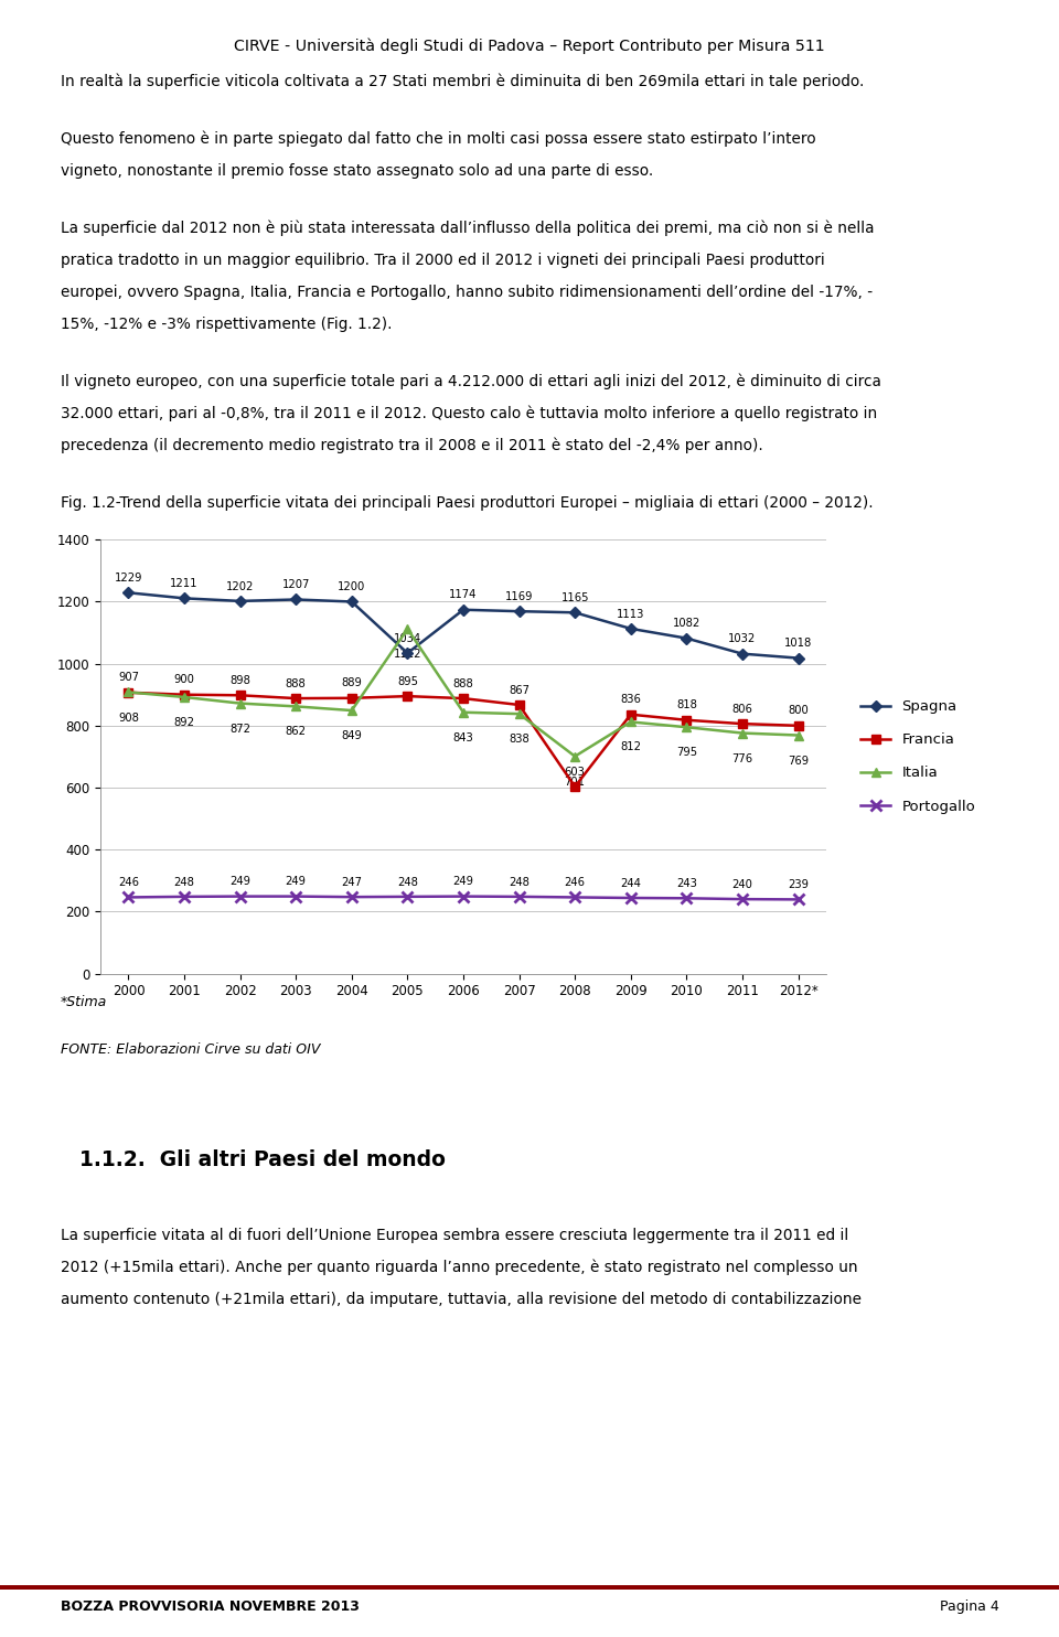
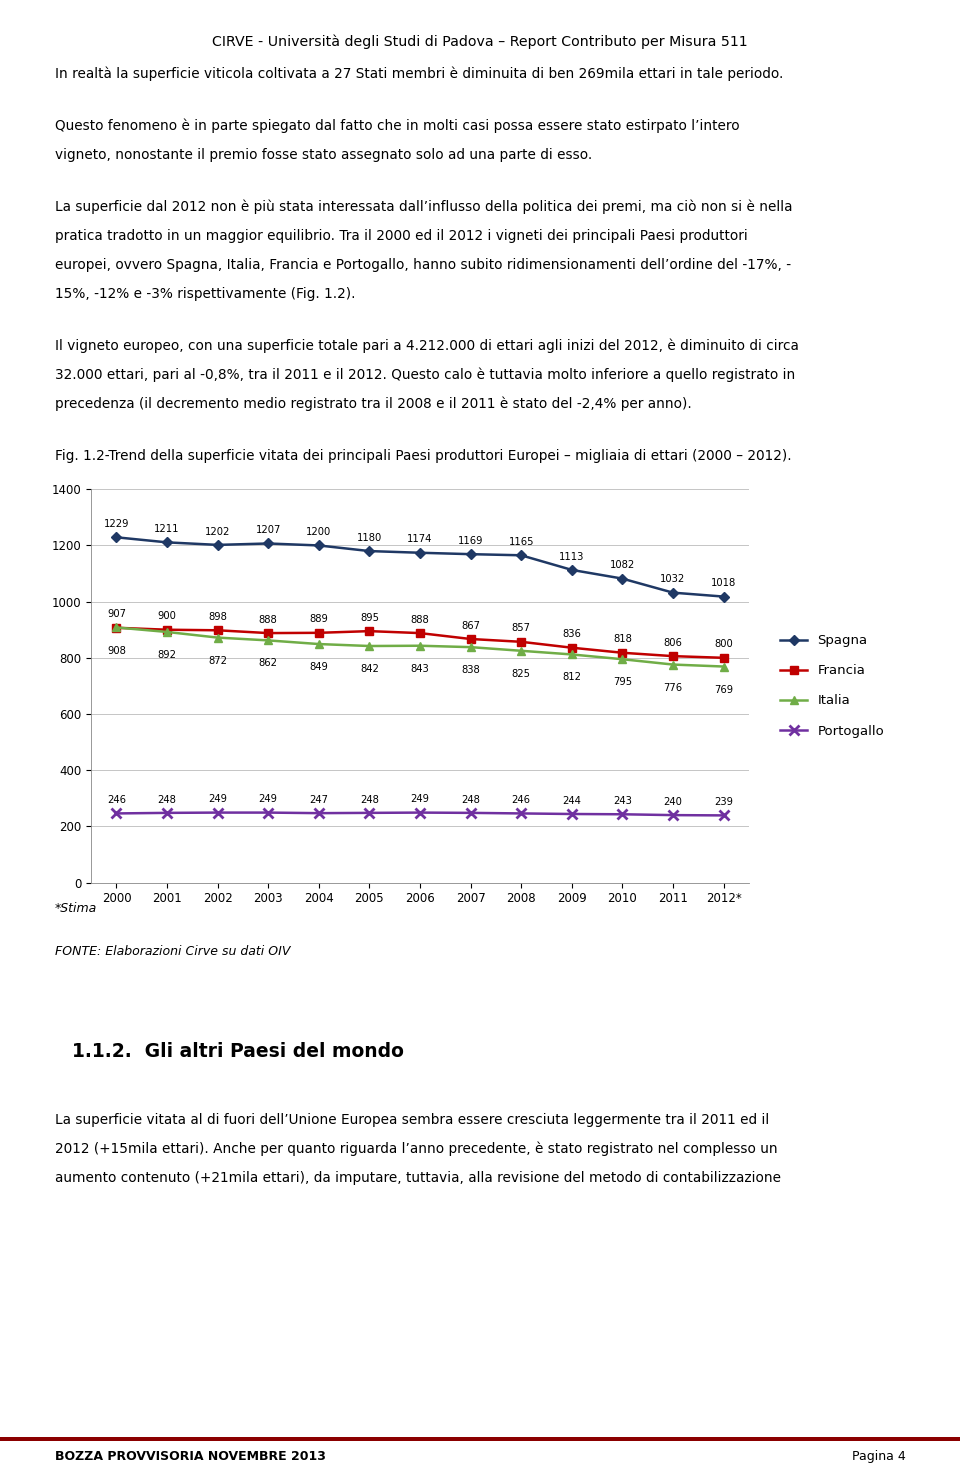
Spagna/2005: 1034 -> 1180
Italia/2005: 1112 -> 842
Francia/2008: 603 -> 857
Italia/2008: 701 -> 825
